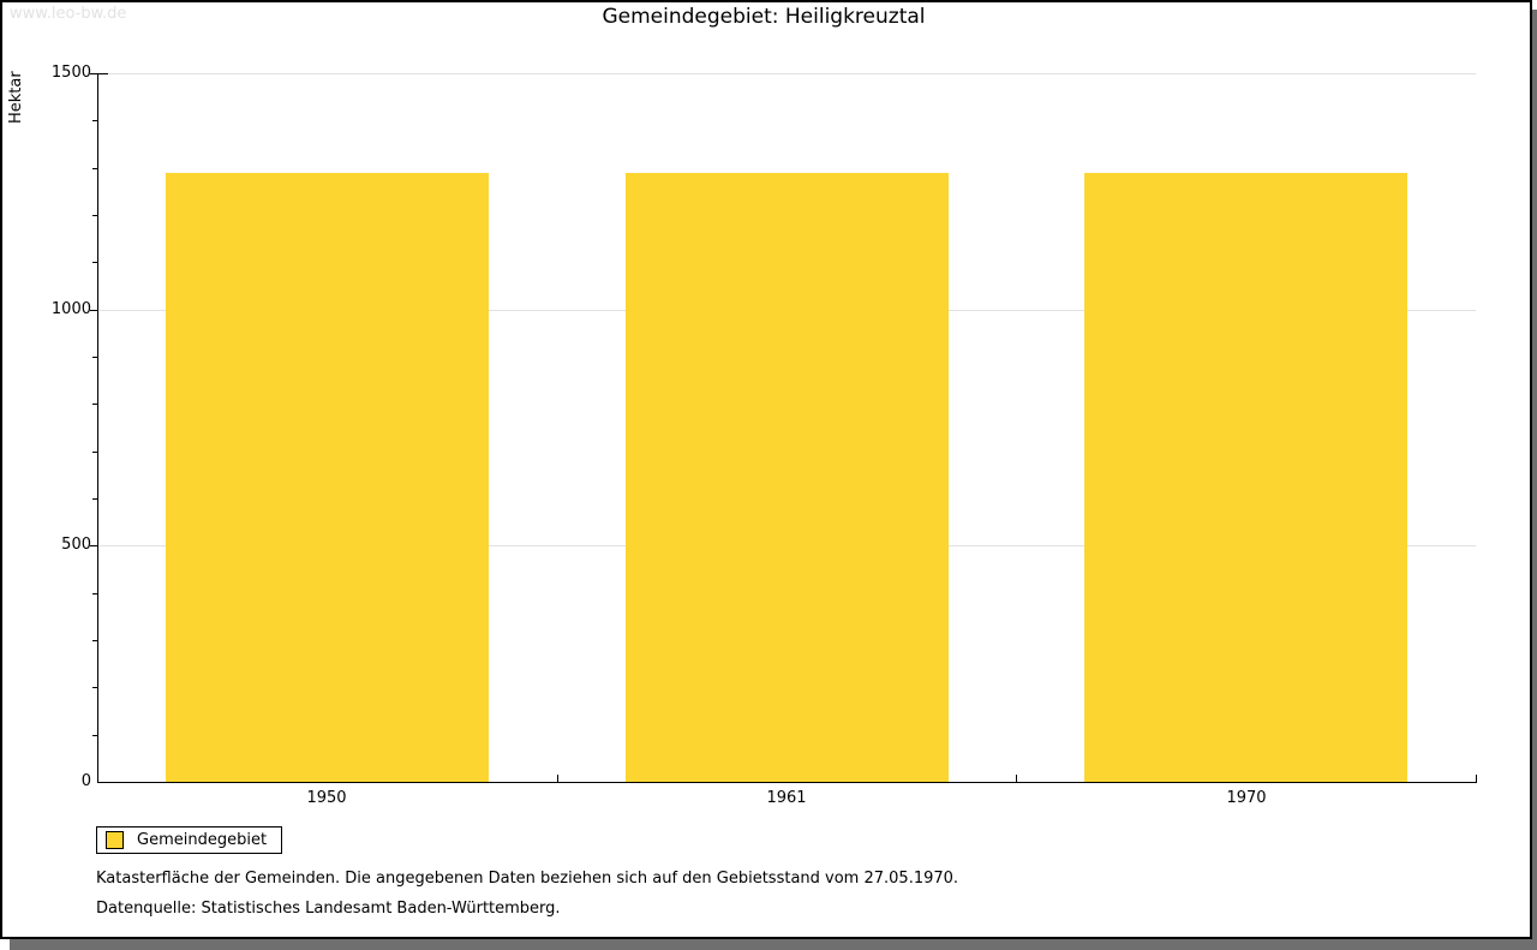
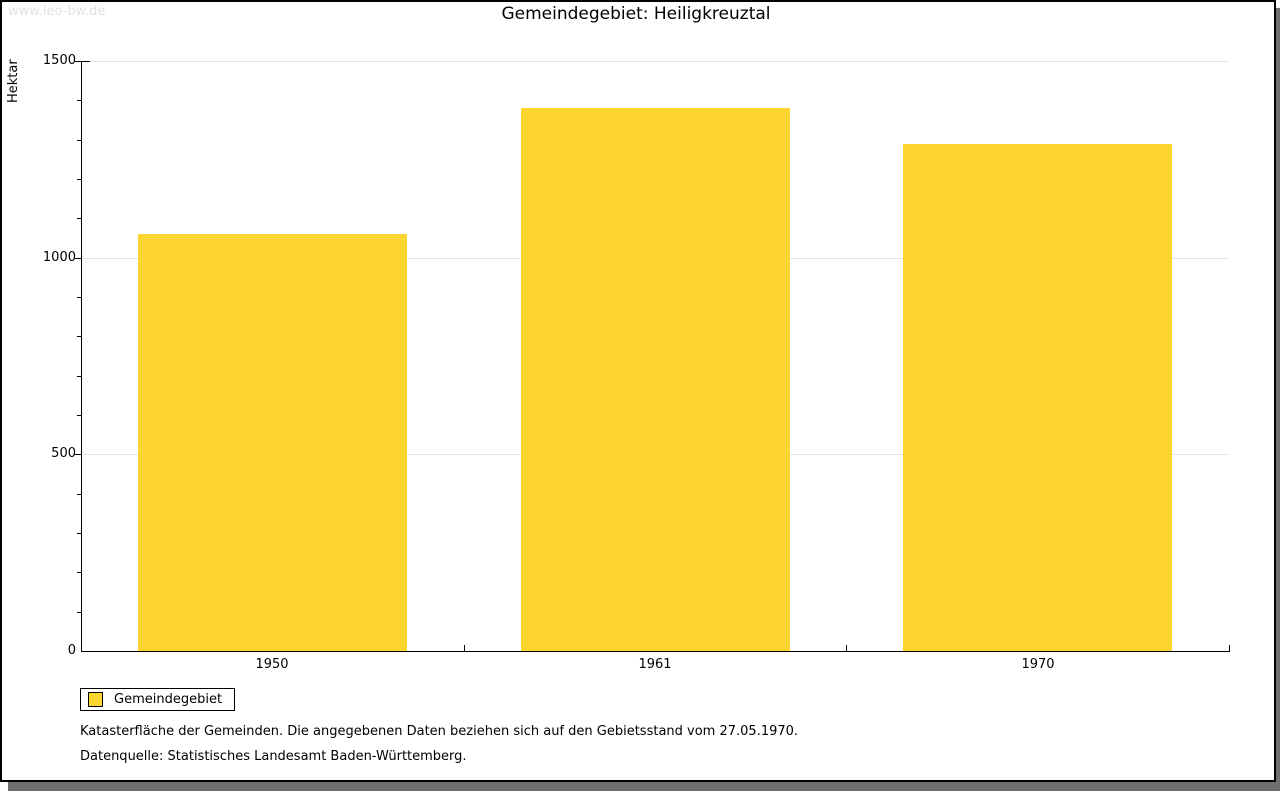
1950: 1290 -> 1060
1961: 1290 -> 1380
